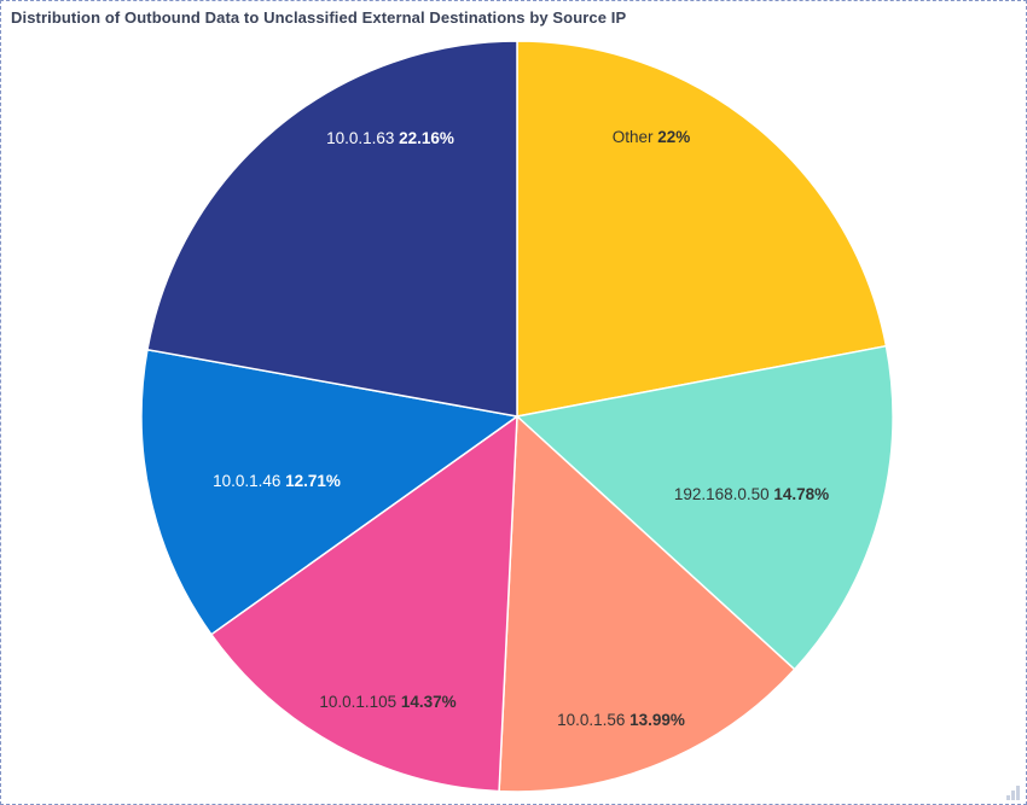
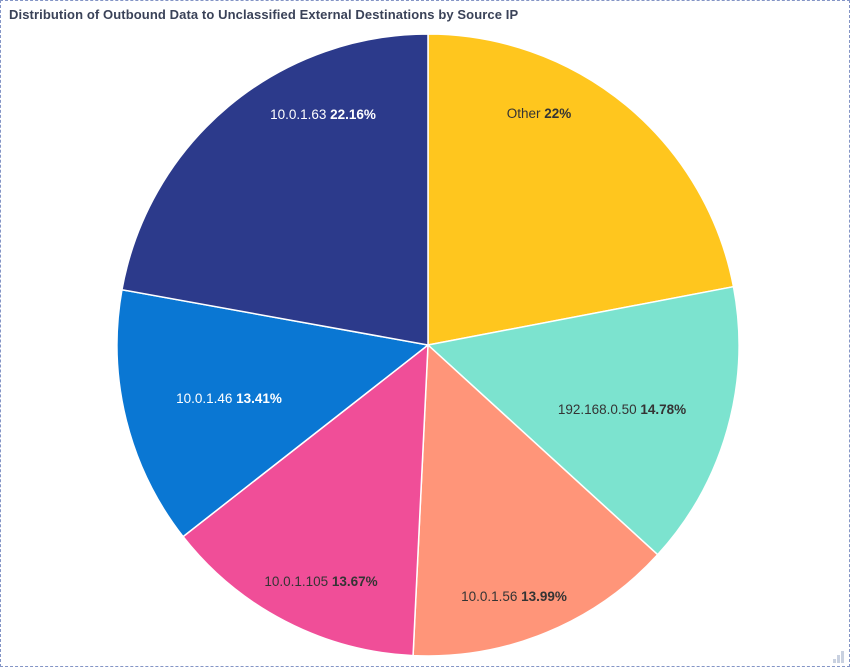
10.0.1.105: 14.37% -> 13.67%
10.0.1.46: 12.71% -> 13.41%
